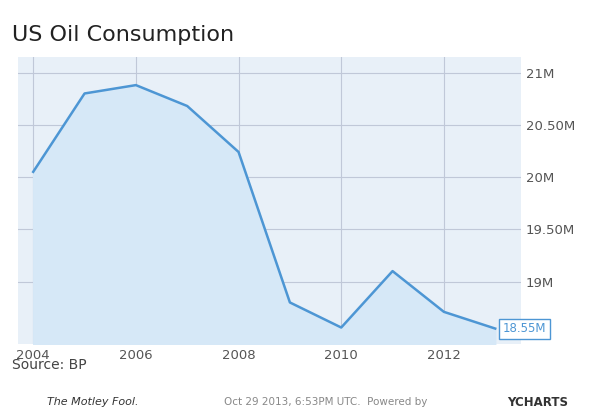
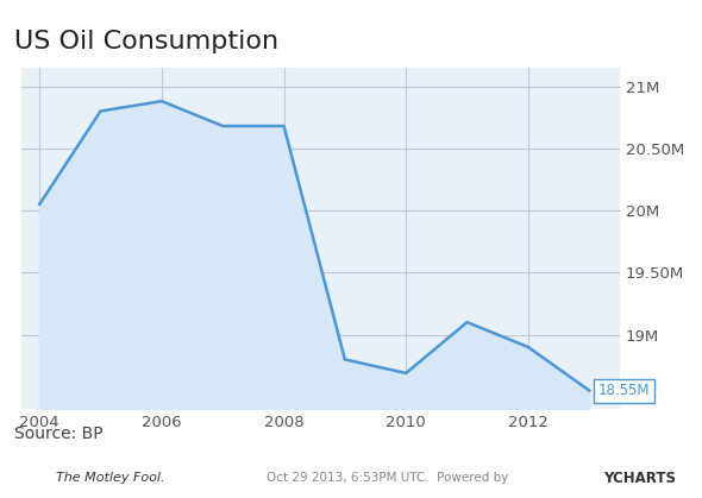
2008: 20.24M -> 20.68M
2010: 18.56M -> 18.69M
2012: 18.71M -> 18.90M
